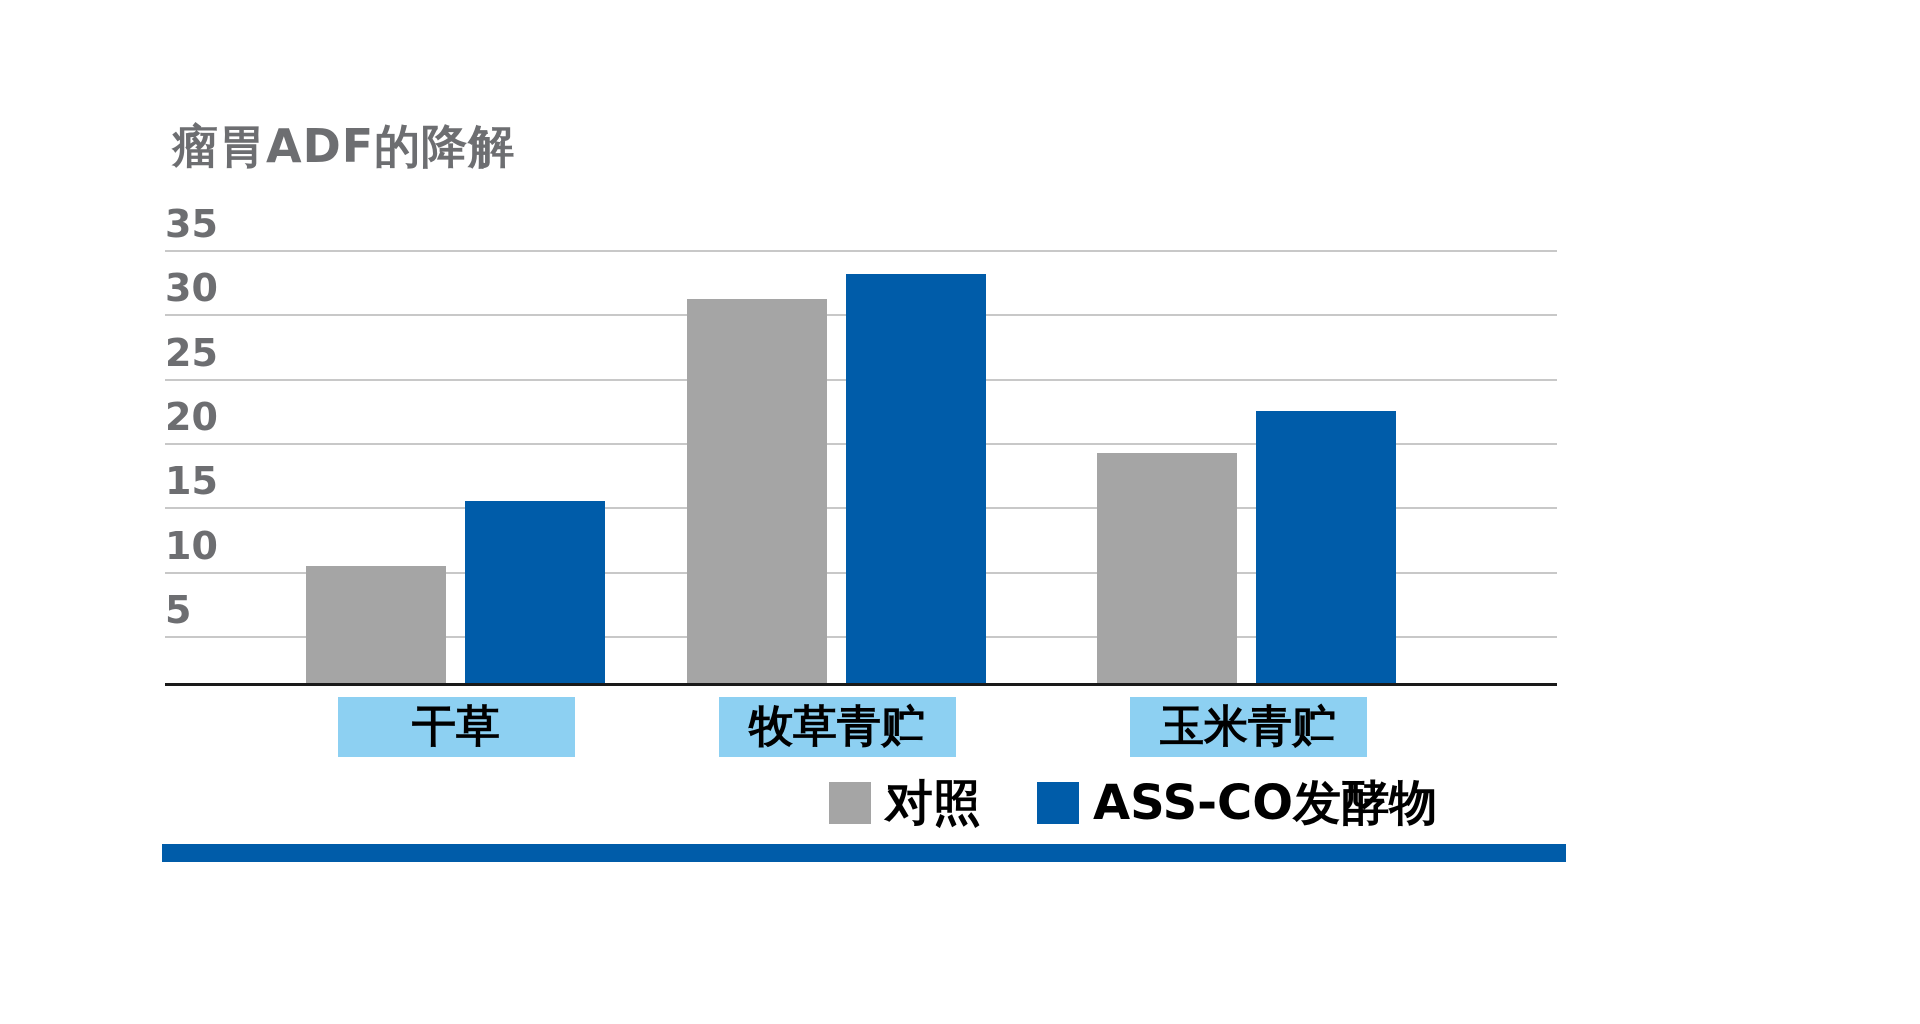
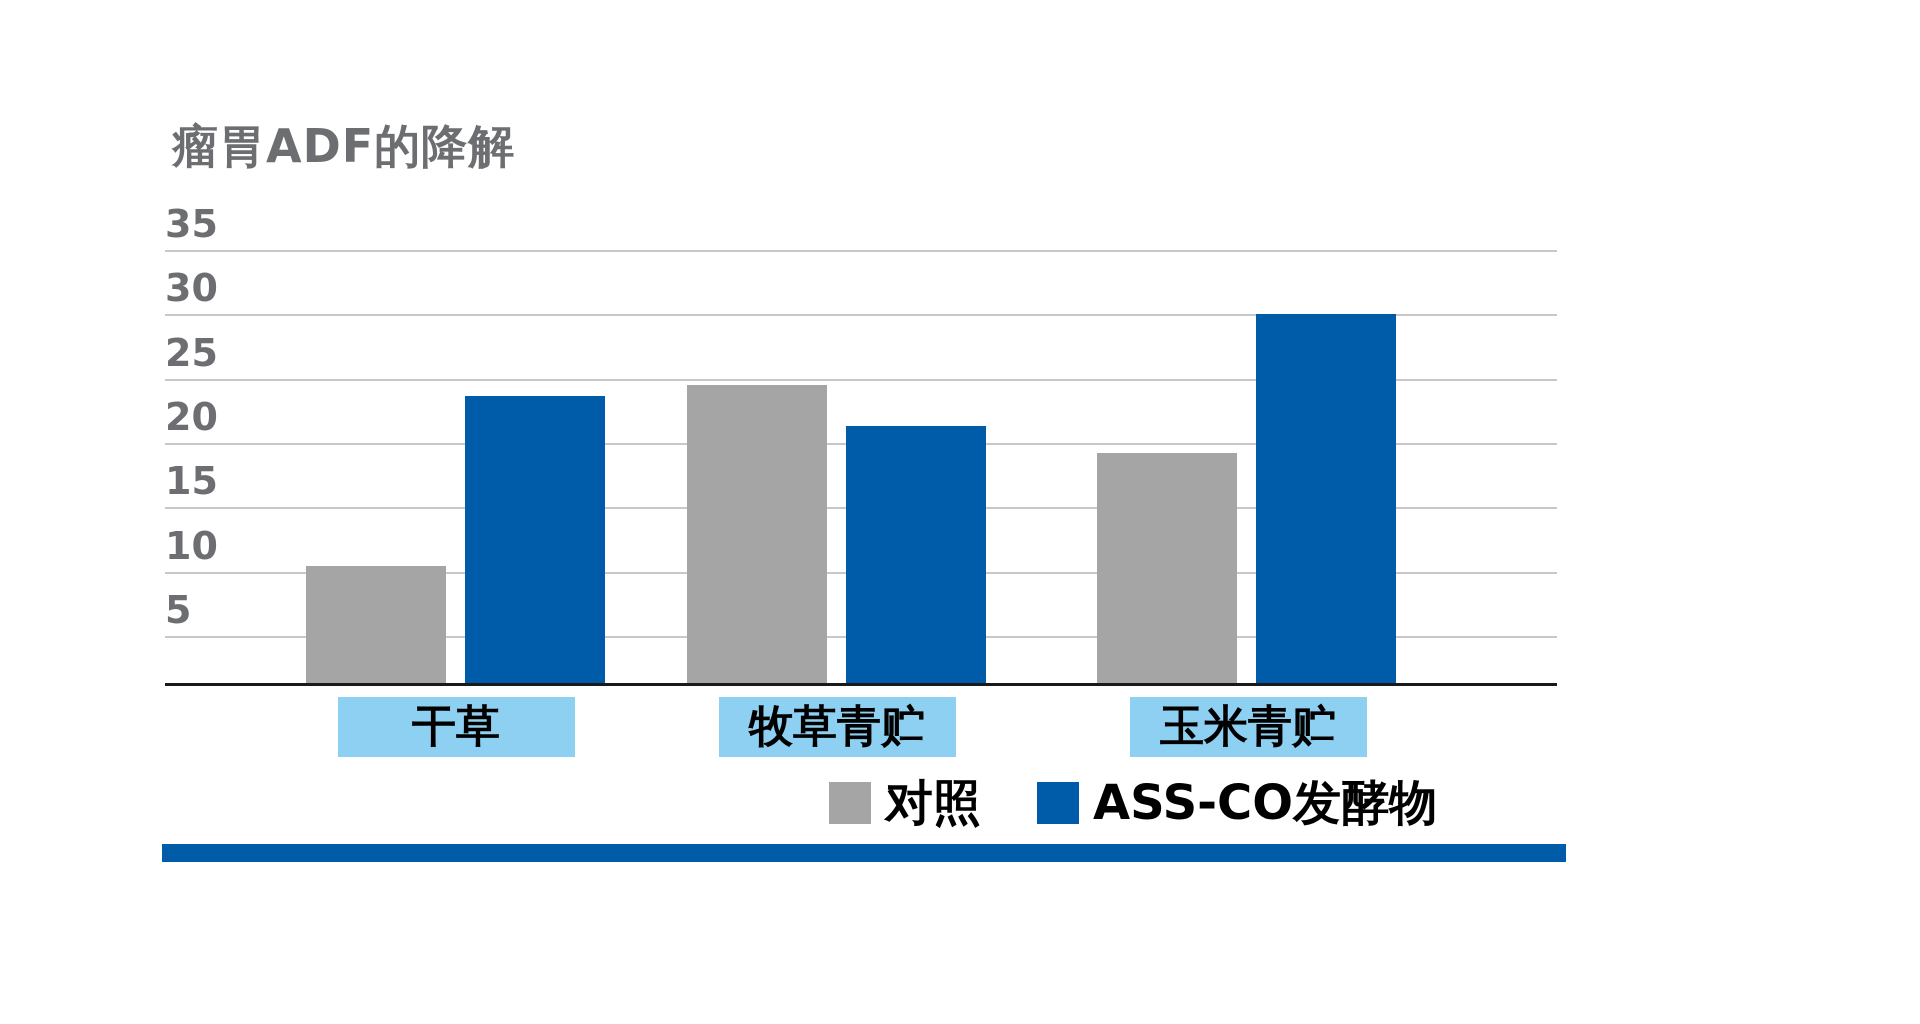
ASS-CO发酵物/干草: 15.6 -> 23.7
对照/牧草青贮: 31.3 -> 24.6
ASS-CO发酵物/牧草青贮: 33.2 -> 21.4
ASS-CO发酵物/玉米青贮: 22.6 -> 30.1
